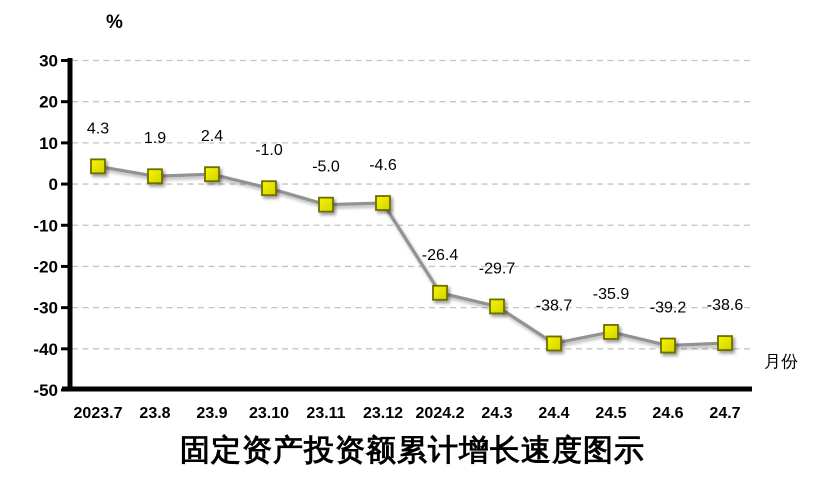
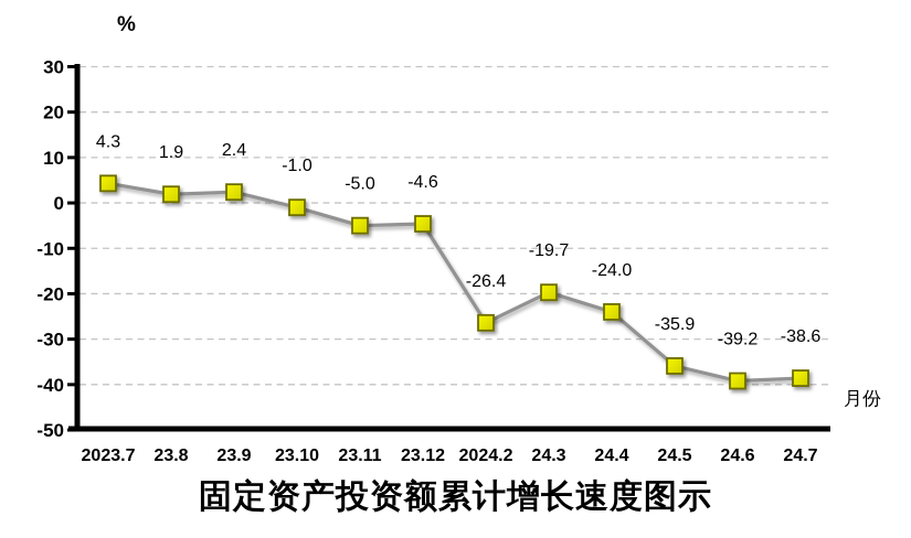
24.3: -29.7 -> -19.7
24.4: -38.7 -> -24.0
